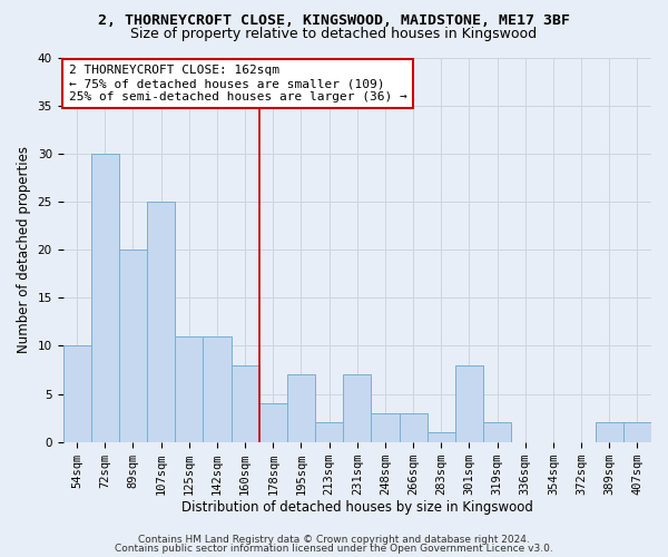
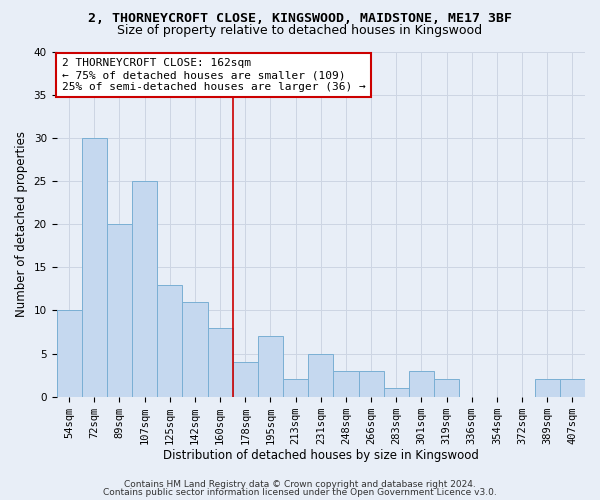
125sqm: 11 -> 13
231sqm: 7 -> 5
301sqm: 8 -> 3
